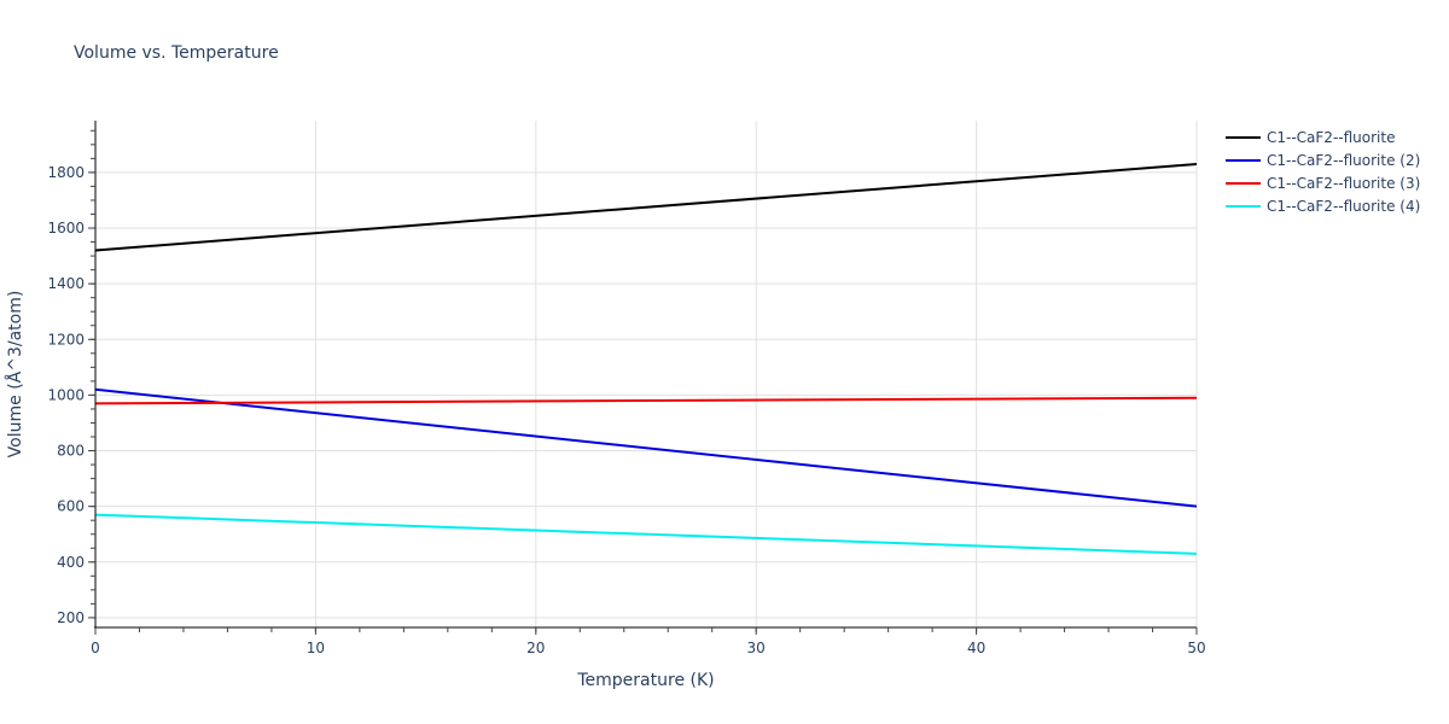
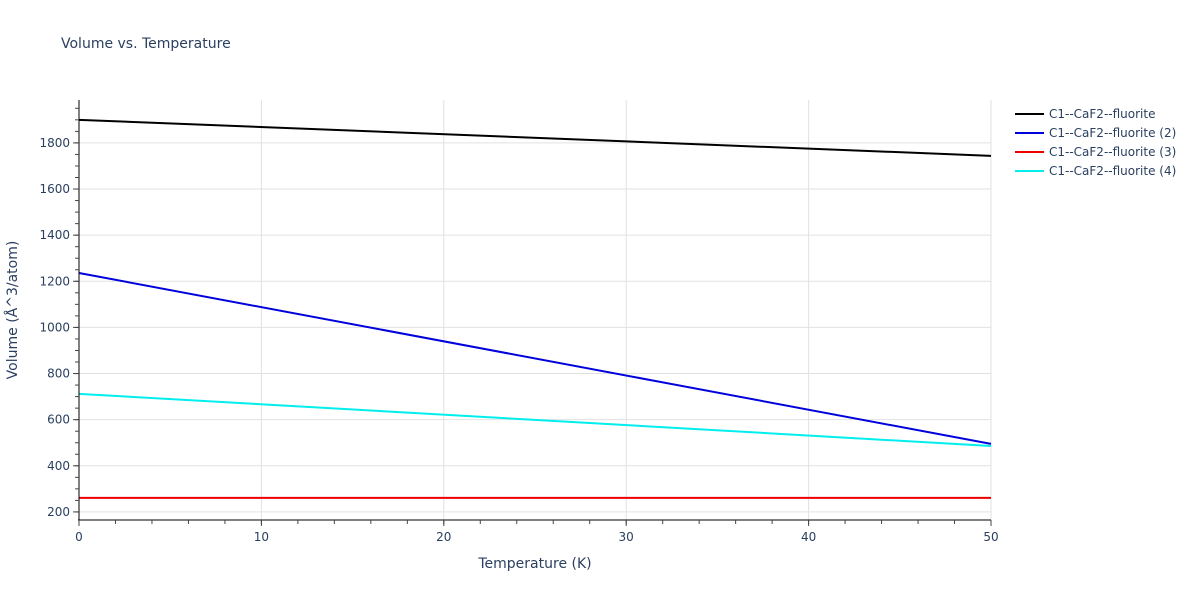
C1--CaF2--fluorite/0: 1520 -> 1900
C1--CaF2--fluorite (2)/0: 1020 -> 1240
C1--CaF2--fluorite (3)/0: 970 -> 260
C1--CaF2--fluorite (4)/0: 570 -> 710
C1--CaF2--fluorite/50: 1830 -> 1740
C1--CaF2--fluorite (2)/50: 600 -> 500
C1--CaF2--fluorite (3)/50: 990 -> 260
C1--CaF2--fluorite (4)/50: 430 -> 490
